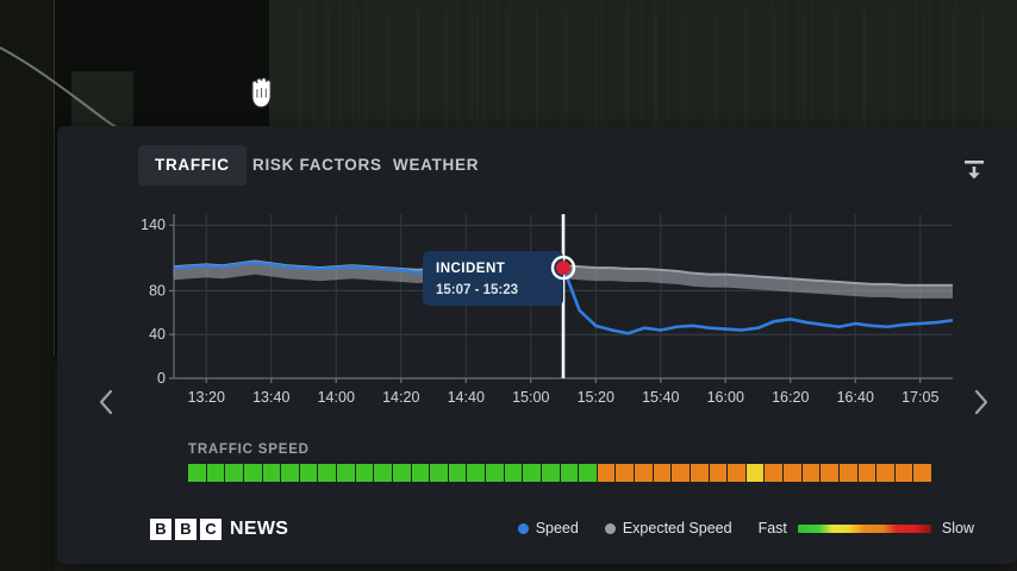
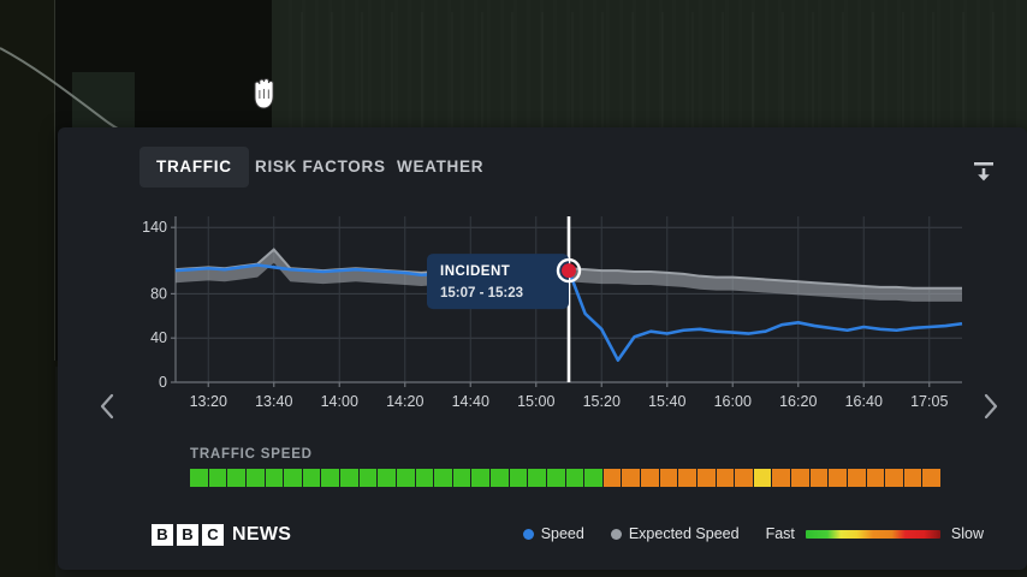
Expected Speed/13:40: 100 -> 120
Speed/15:20: 40 -> 20
